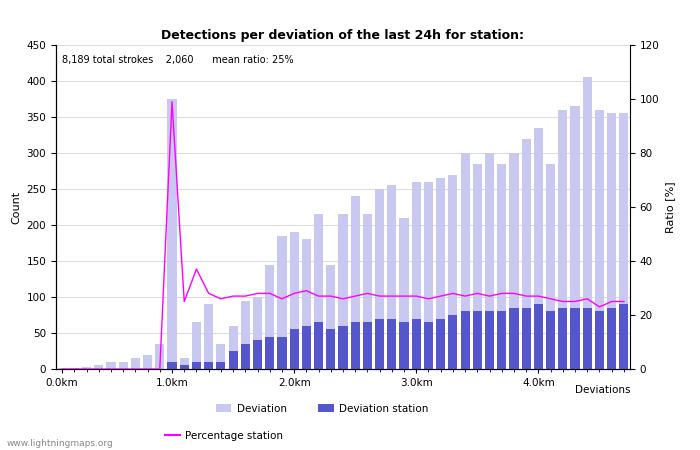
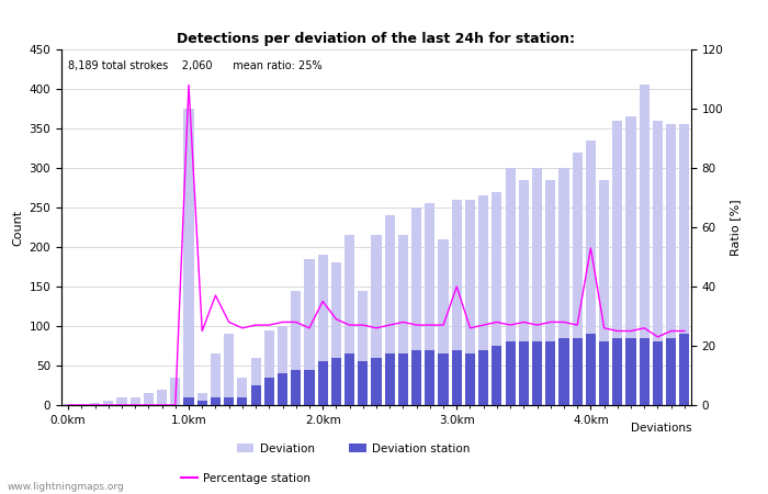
Percentage station/1.0km: 99 -> 108
Percentage station/2.0km: 28 -> 35
Percentage station/3.0km: 27 -> 40
Percentage station/4.0km: 27 -> 53
